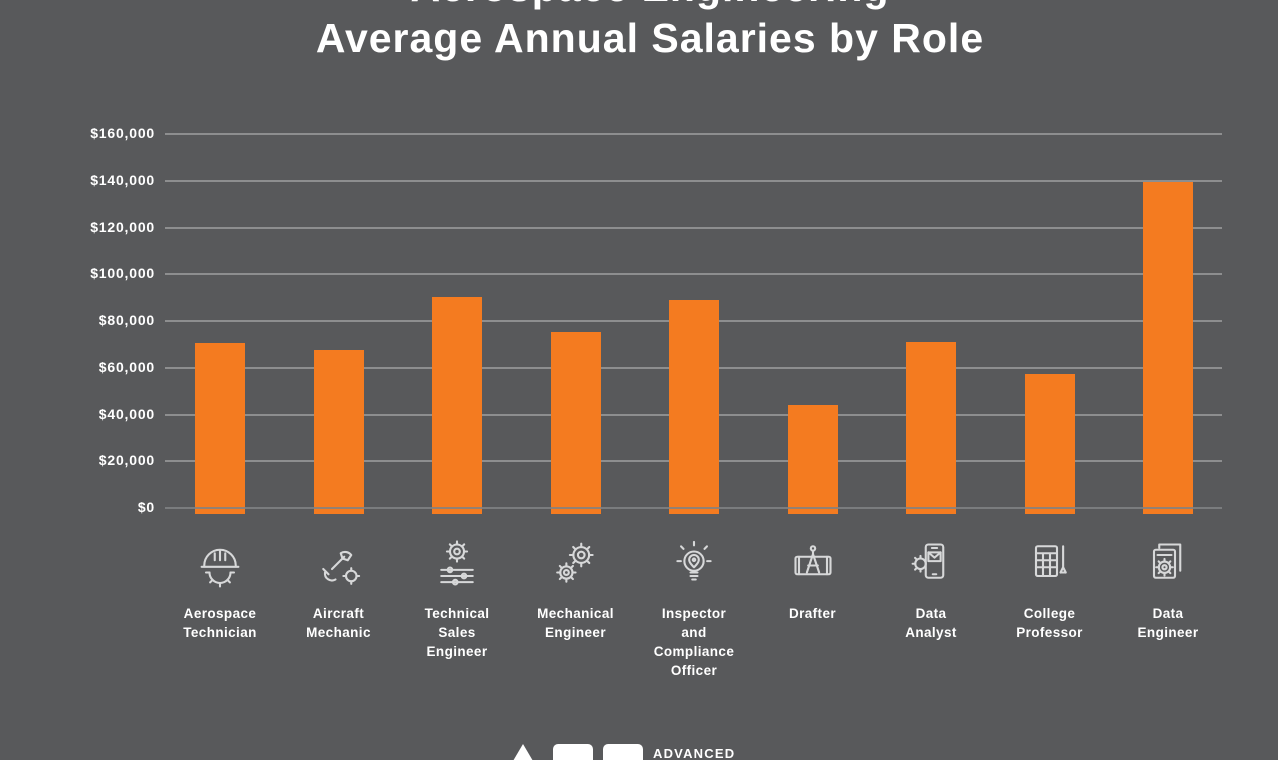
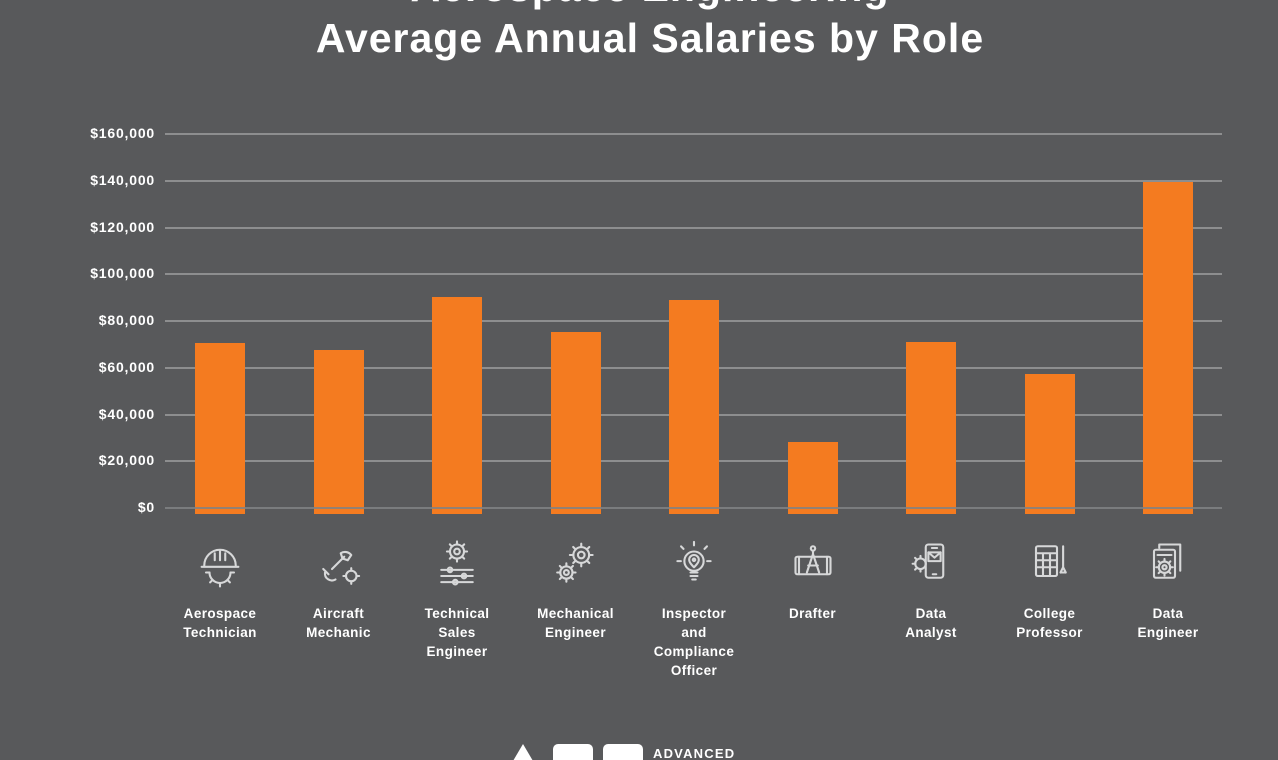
Drafter: $44000 -> $28000
